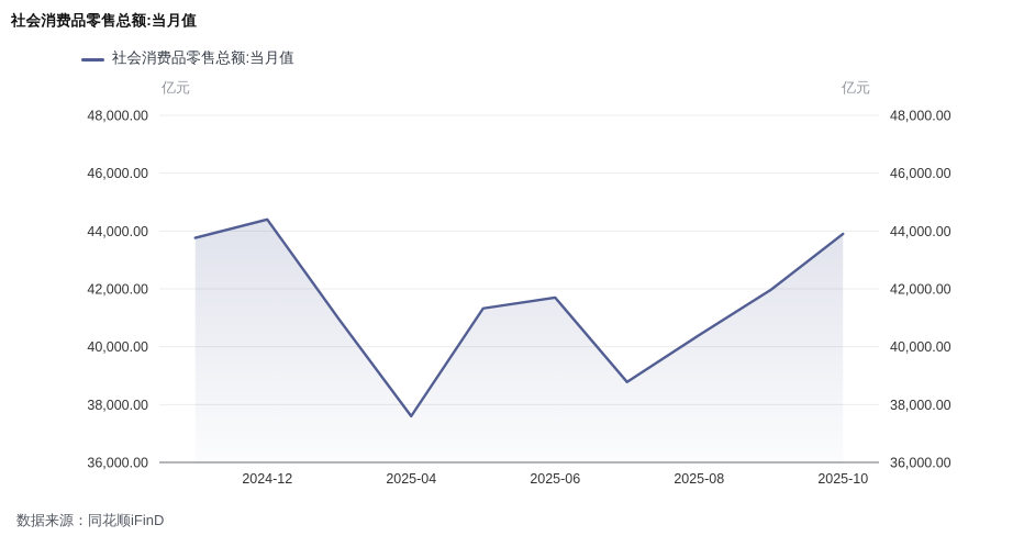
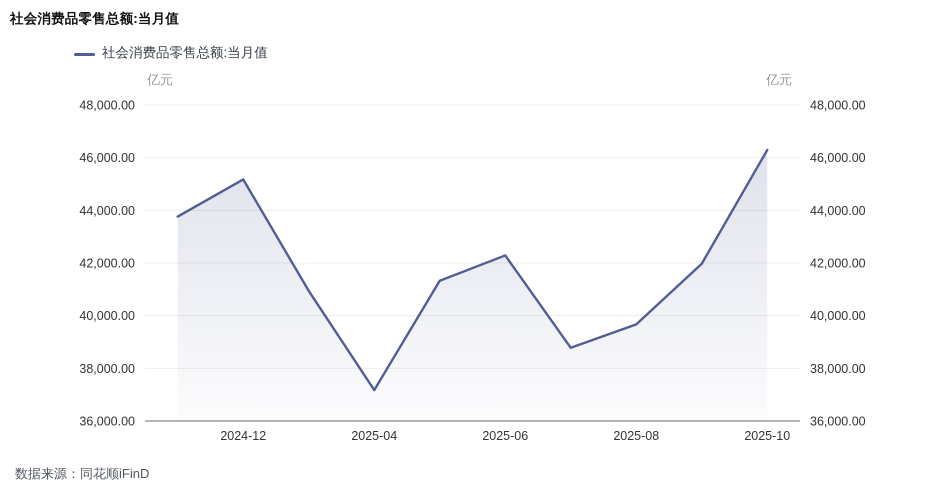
2024-12: 44400 -> 45200
2025-04: 37600 -> 37200
2025-06: 41700 -> 42300
2025-08: 40400 -> 39700
2025-10: 43900 -> 46300
